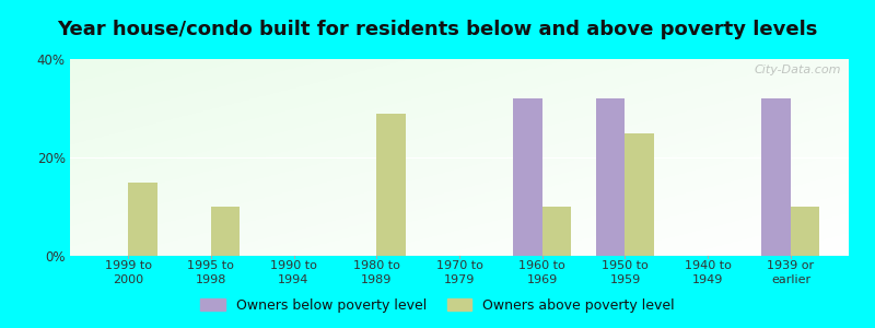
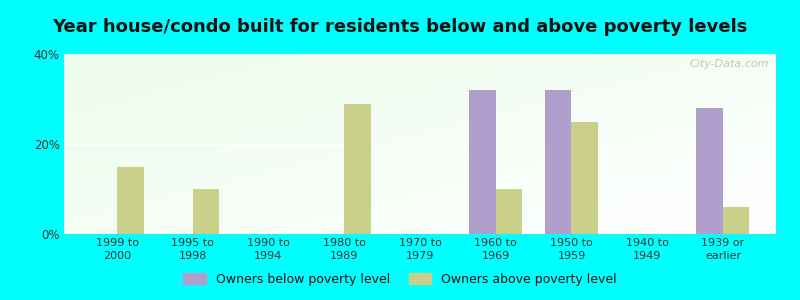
Owners below poverty level/1939 or earlier: 32% -> 28%
Owners above poverty level/1939 or earlier: 10% -> 6%
